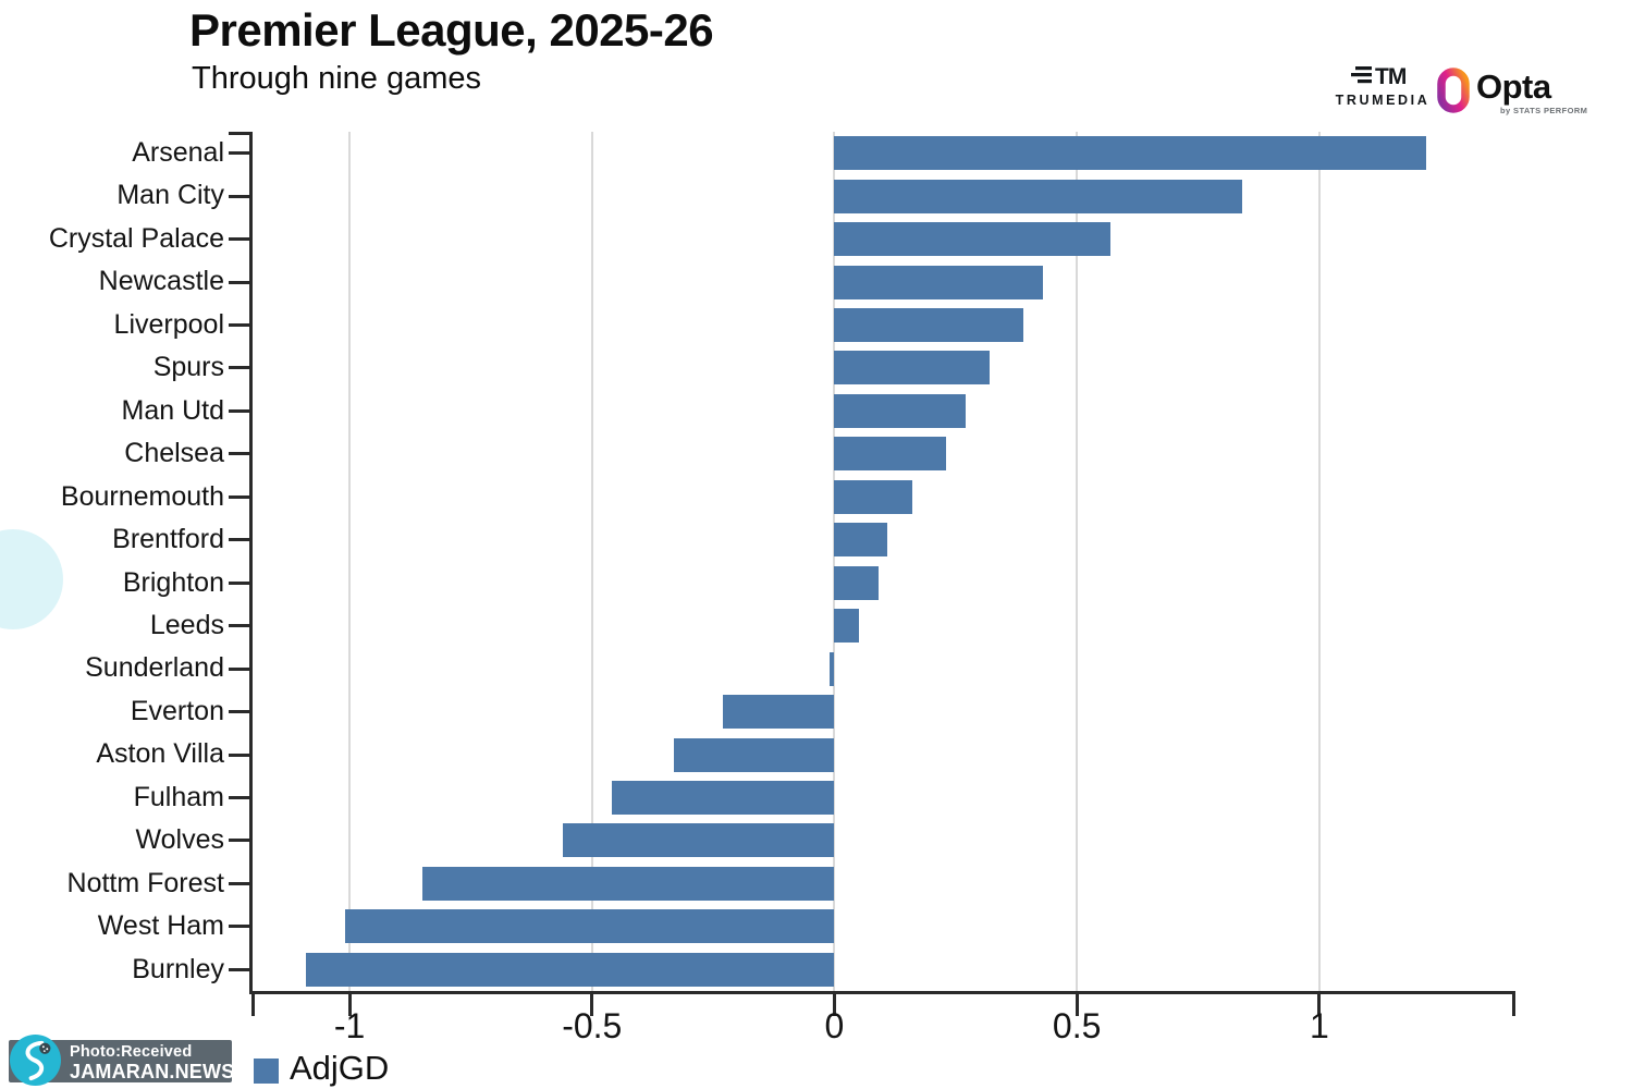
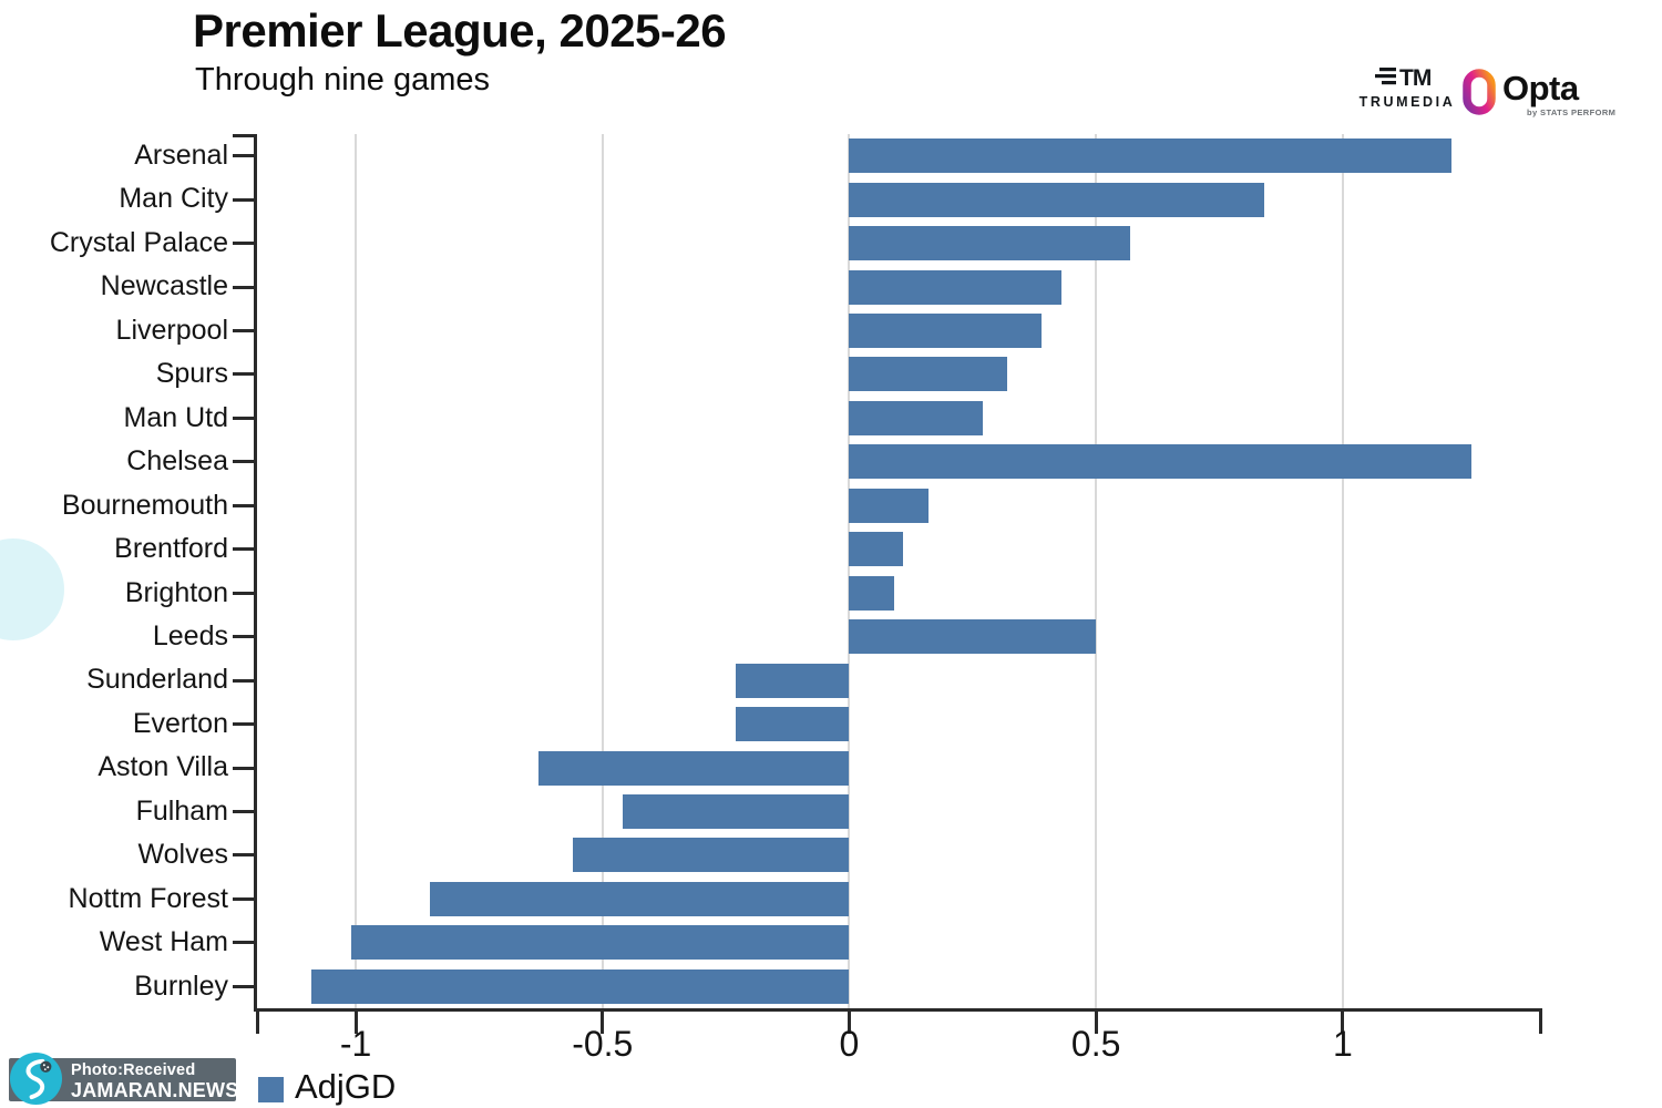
Chelsea: 0.23 -> 1.26
Leeds: 0.05 -> 0.50
Sunderland: -0.01 -> -0.23
Aston Villa: -0.33 -> -0.63
